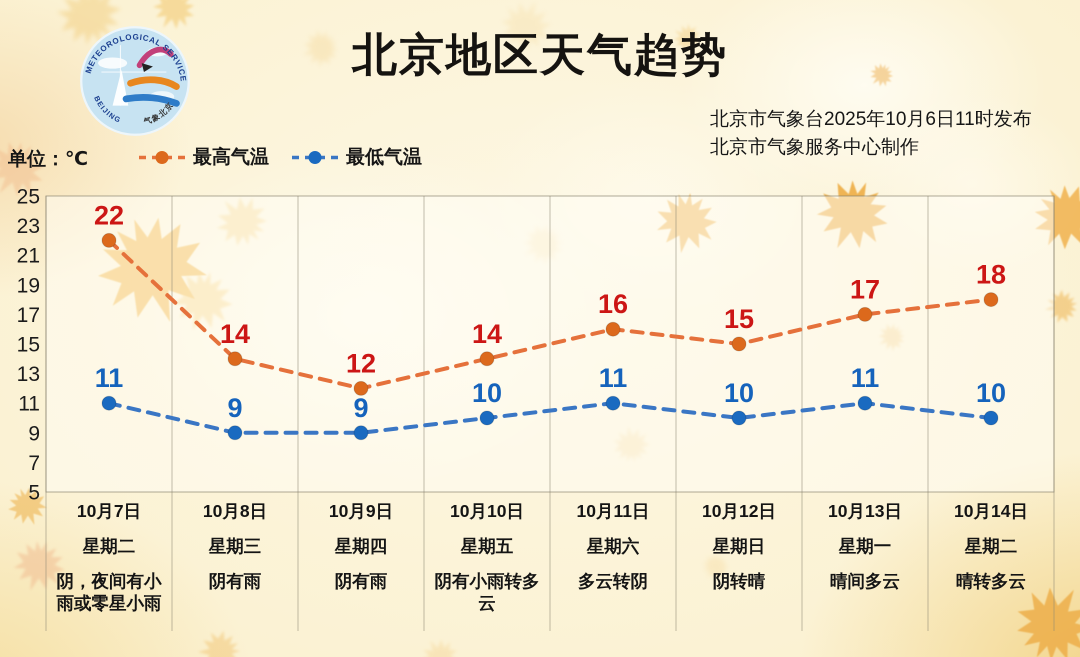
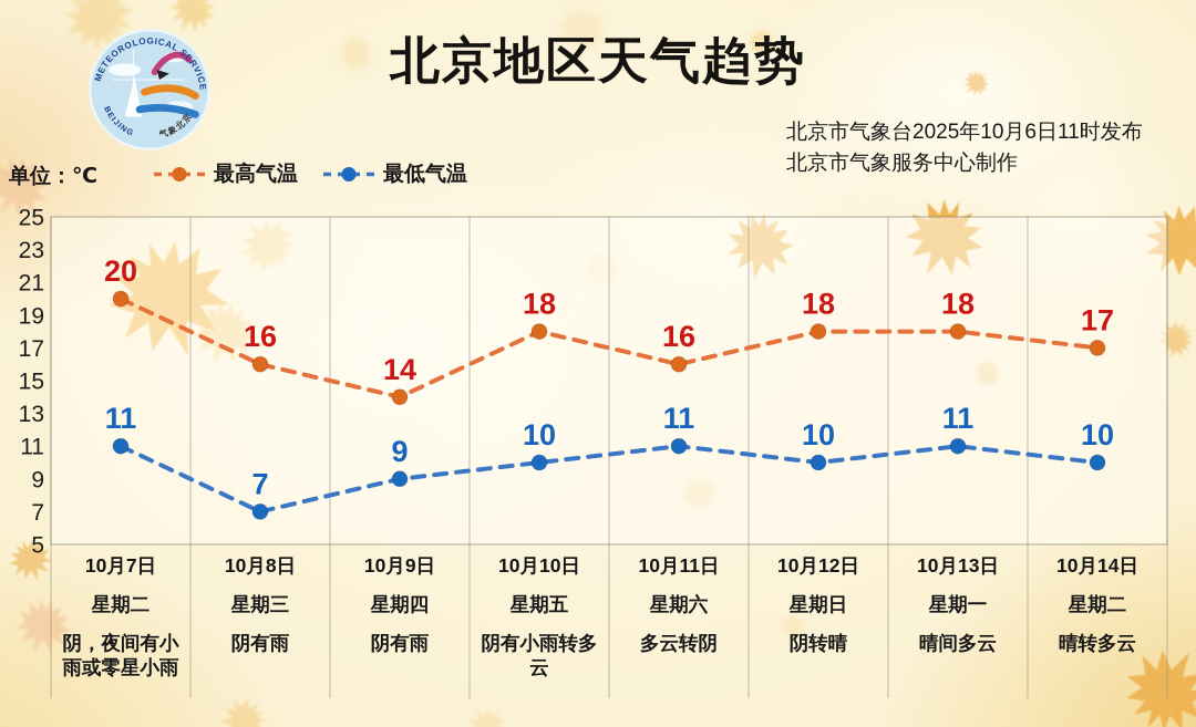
最高气温/10月7日: 22 -> 20
最高气温/10月8日: 14 -> 16
最低气温/10月8日: 9 -> 7
最高气温/10月9日: 12 -> 14
最高气温/10月10日: 14 -> 18
最高气温/10月12日: 15 -> 18
最高气温/10月13日: 17 -> 18
最高气温/10月14日: 18 -> 17
